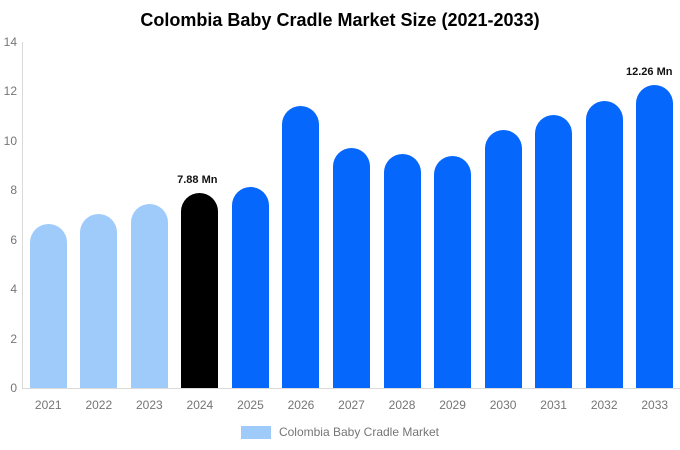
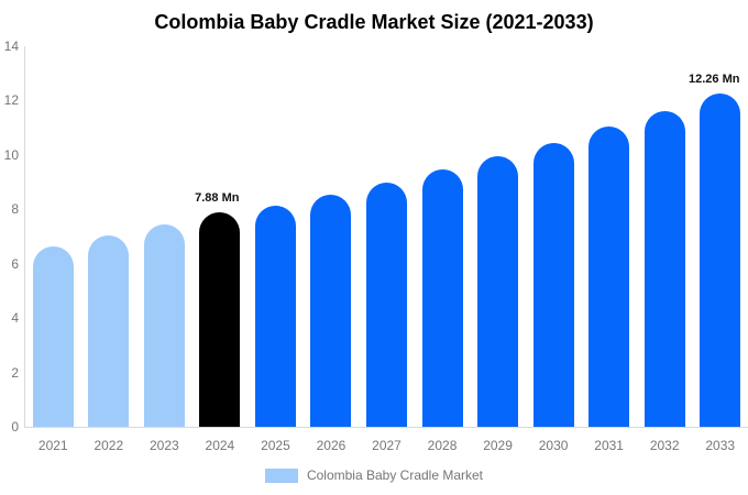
2026: 11.4 -> 8.6
2027: 9.7 -> 9.0
2029: 9.4 -> 9.9
